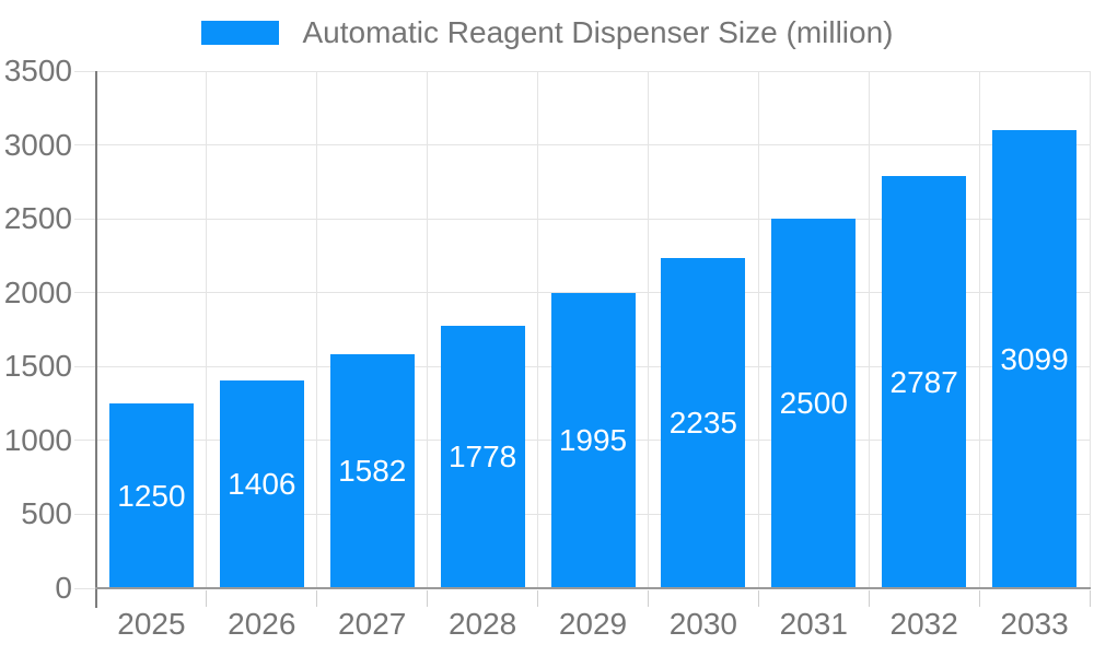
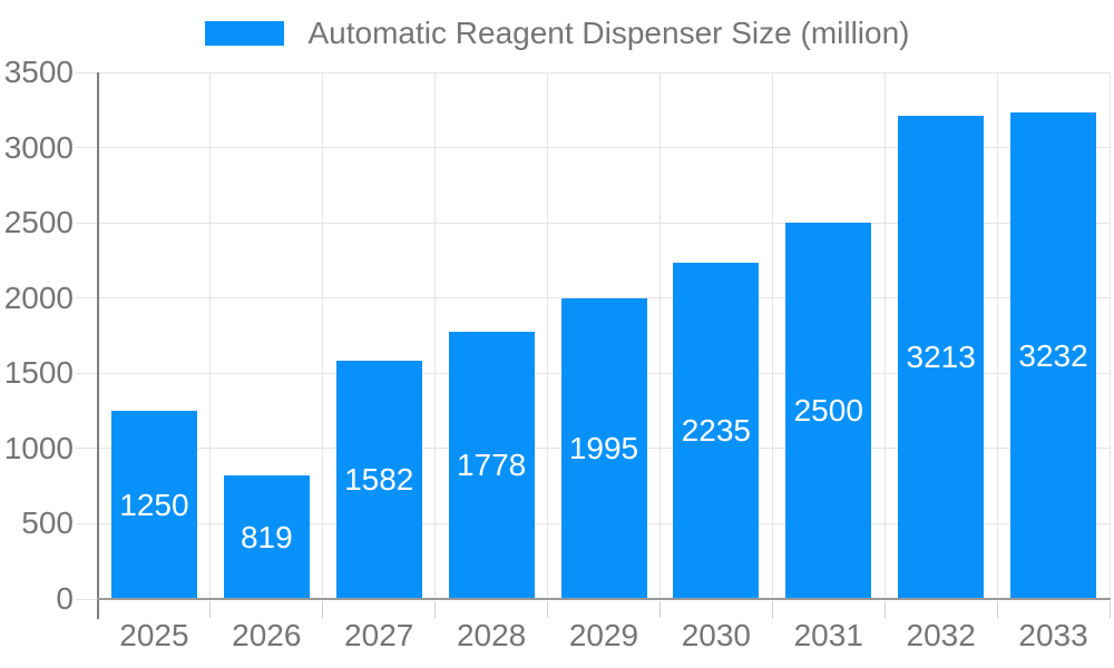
2026: 1406 -> 819
2032: 2787 -> 3213
2033: 3099 -> 3232
